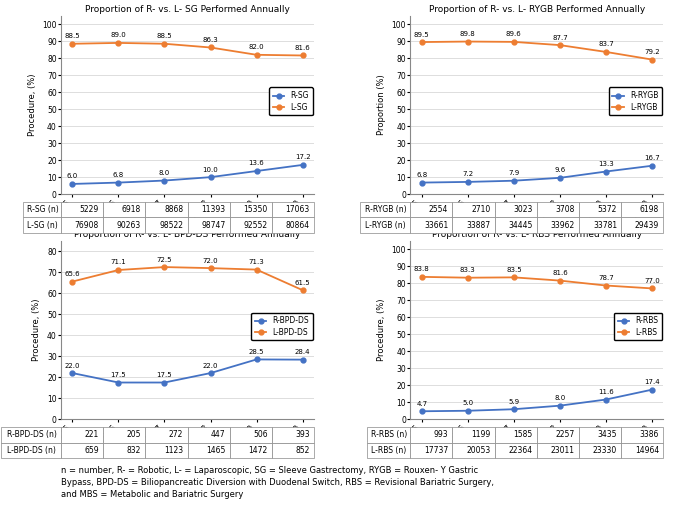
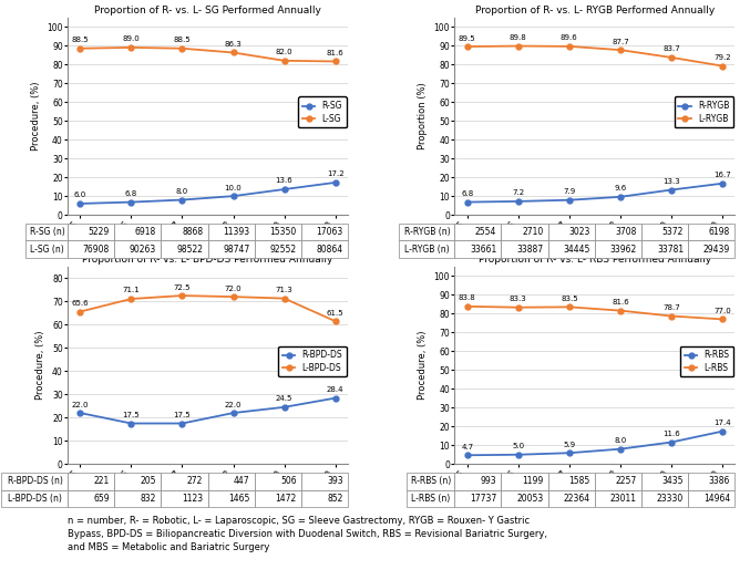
Proportion of R- vs. L- BPD-DS Performed Annually/R-BPD-DS/2019: 28.5 -> 24.5
